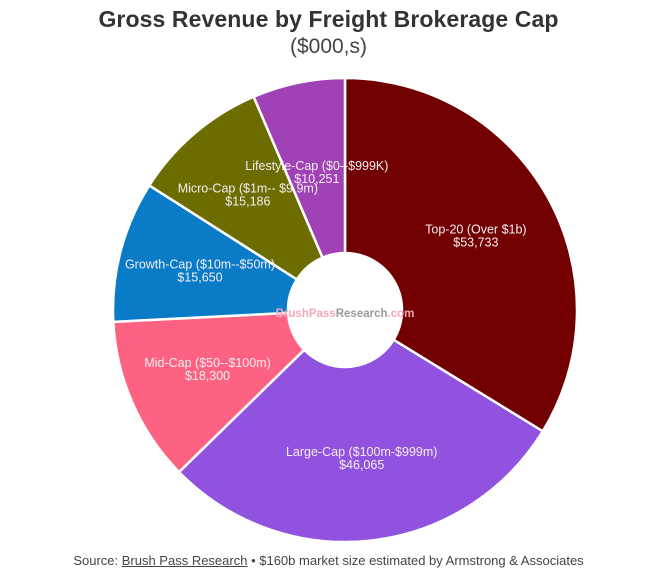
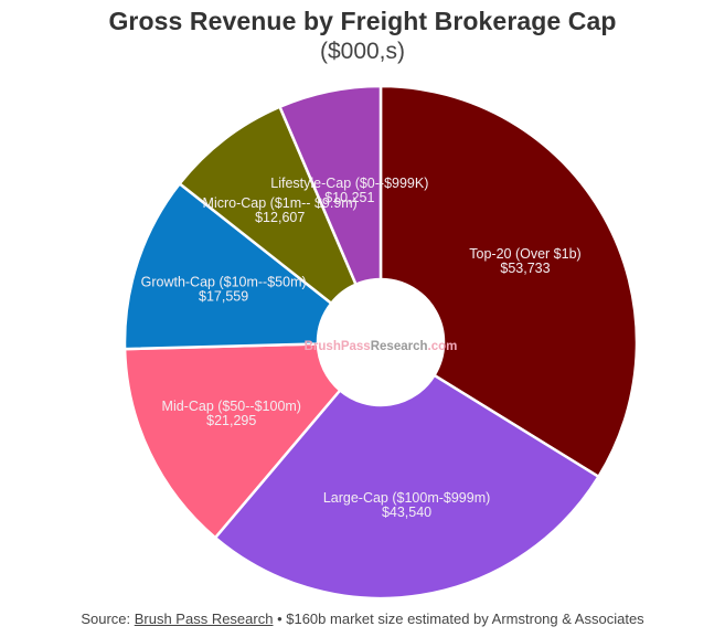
Large-Cap ($100m-$999m): $46,065 -> $43,540
Mid-Cap ($50--$100m): $18,300 -> $21,295
Growth-Cap ($10m--$50m): $15,650 -> $17,559
Micro-Cap ($1m-- $9.9m): $15,186 -> $12,607
